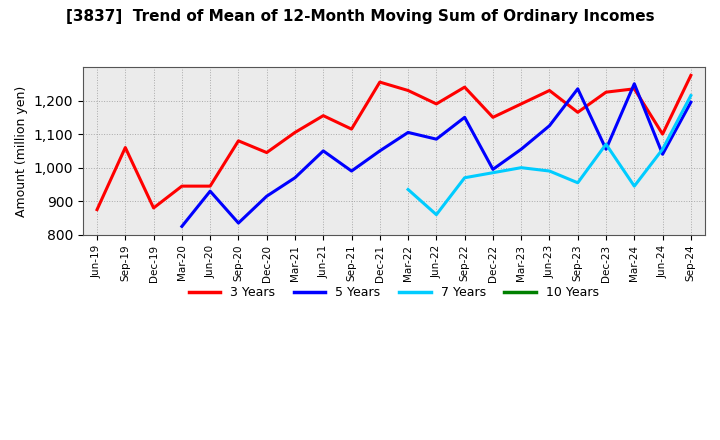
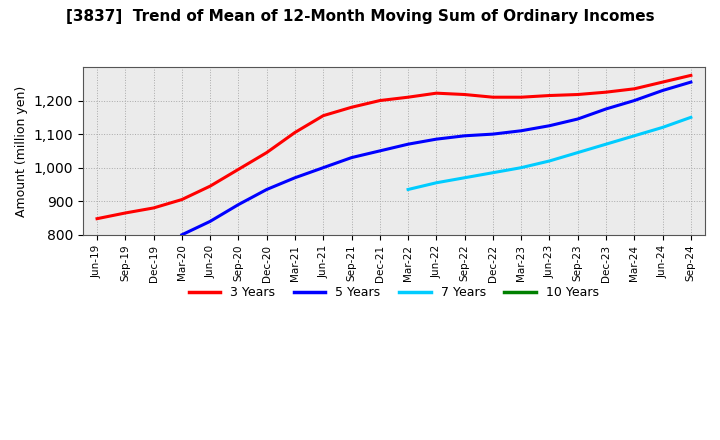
3 Years/Jun-19: 875 -> 848
3 Years/Sep-19: 1,060 -> 865
3 Years/Mar-20: 945 -> 905
5 Years/Mar-20: 825 -> 800
5 Years/Jun-20: 930 -> 840
3 Years/Sep-20: 1,080 -> 995
5 Years/Sep-20: 835 -> 890
5 Years/Dec-20: 915 -> 935
5 Years/Jun-21: 1,050 -> 1,000
3 Years/Sep-21: 1,115 -> 1,180
5 Years/Sep-21: 990 -> 1,030
3 Years/Dec-21: 1,255 -> 1,200
3 Years/Mar-22: 1,230 -> 1,210
5 Years/Mar-22: 1,105 -> 1,070
3 Years/Jun-22: 1,190 -> 1,222
7 Years/Jun-22: 860 -> 955
3 Years/Sep-22: 1,240 -> 1,218
5 Years/Sep-22: 1,150 -> 1,095
3 Years/Dec-22: 1,150 -> 1,210
5 Years/Dec-22: 995 -> 1,100
3 Years/Mar-23: 1,190 -> 1,210
5 Years/Mar-23: 1,055 -> 1,110
3 Years/Jun-23: 1,230 -> 1,215
7 Years/Jun-23: 990 -> 1,020
3 Years/Sep-23: 1,165 -> 1,218
5 Years/Sep-23: 1,235 -> 1,145
7 Years/Sep-23: 955 -> 1,045
5 Years/Dec-23: 1,055 -> 1,175
5 Years/Mar-24: 1,250 -> 1,200
7 Years/Mar-24: 945 -> 1,095
3 Years/Jun-24: 1,100 -> 1,255
5 Years/Jun-24: 1,040 -> 1,230
7 Years/Jun-24: 1,055 -> 1,120
5 Years/Sep-24: 1,195 -> 1,255
7 Years/Sep-24: 1,215 -> 1,150
